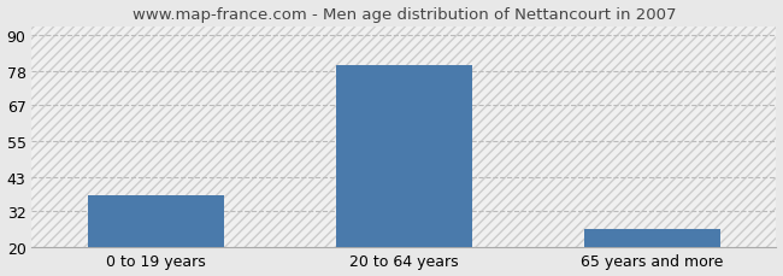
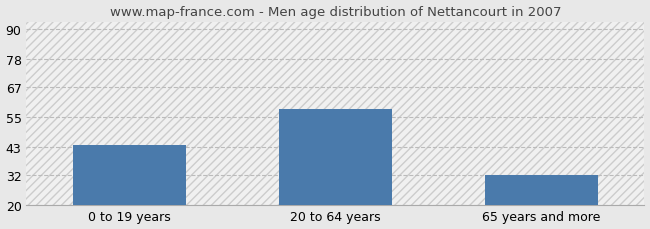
0 to 19 years: 37 -> 44
20 to 64 years: 80 -> 58
65 years and more: 26 -> 32
